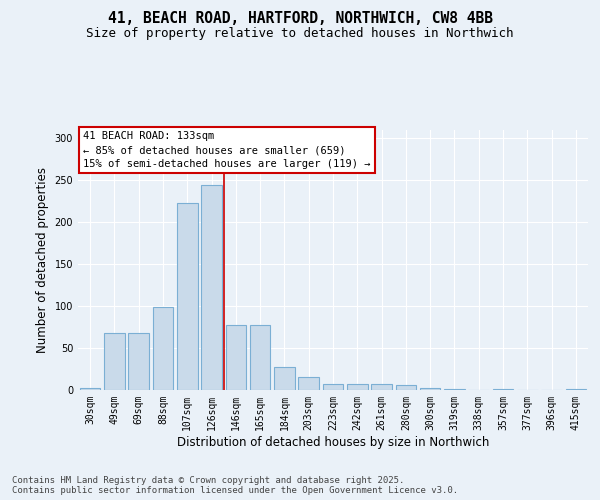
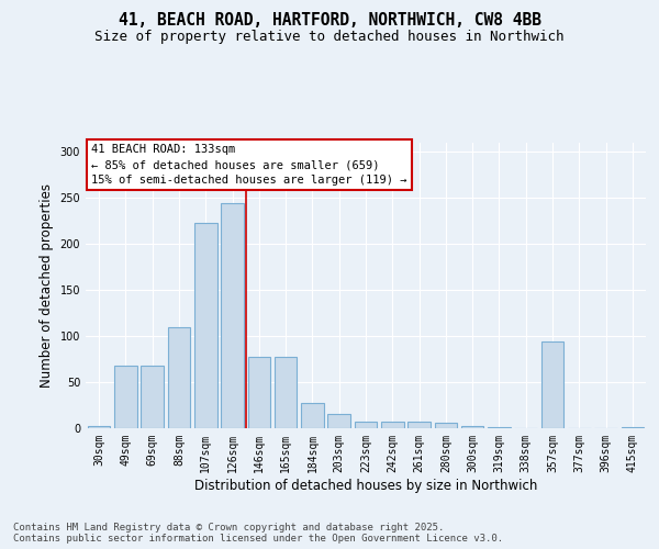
88sqm: 99 -> 110
357sqm: 1 -> 94
